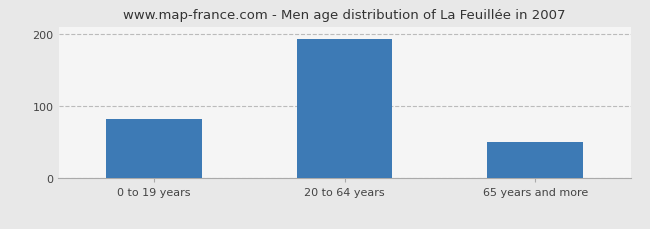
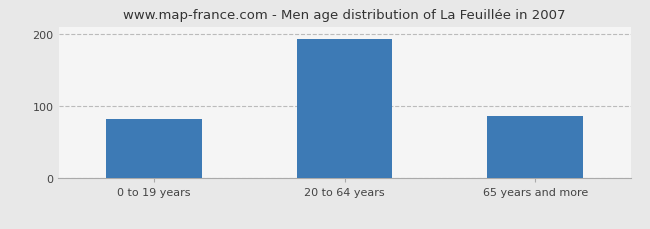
65 years and more: 50 -> 86
